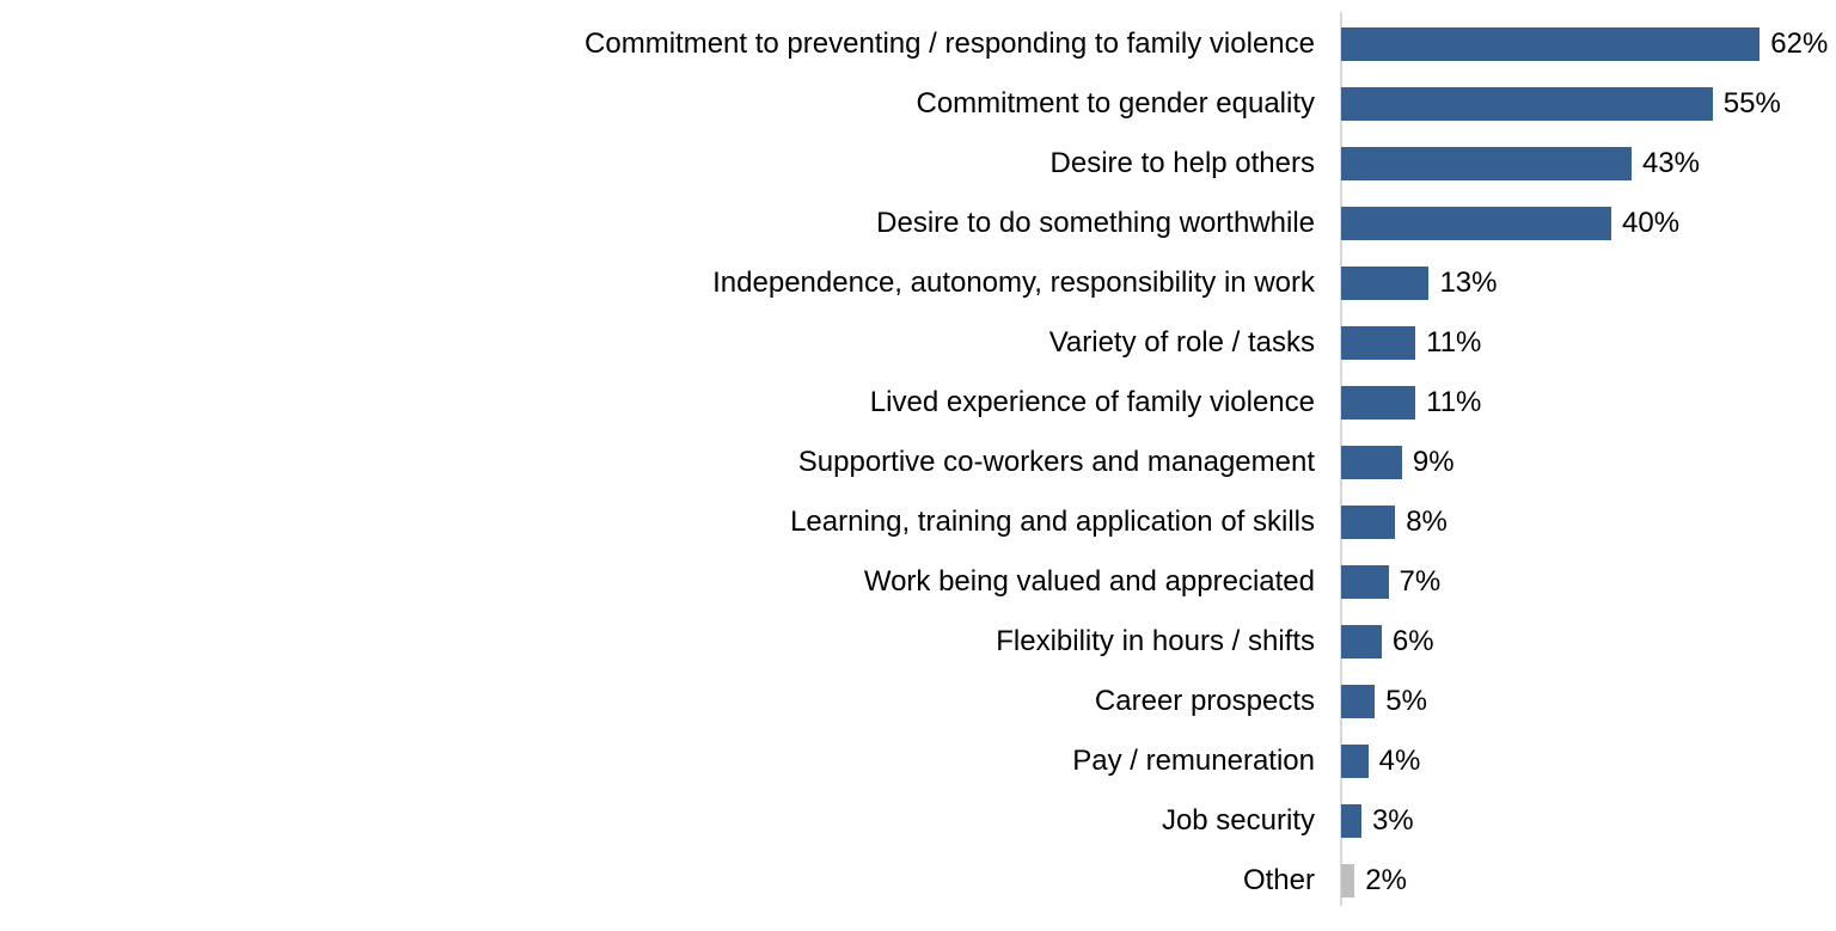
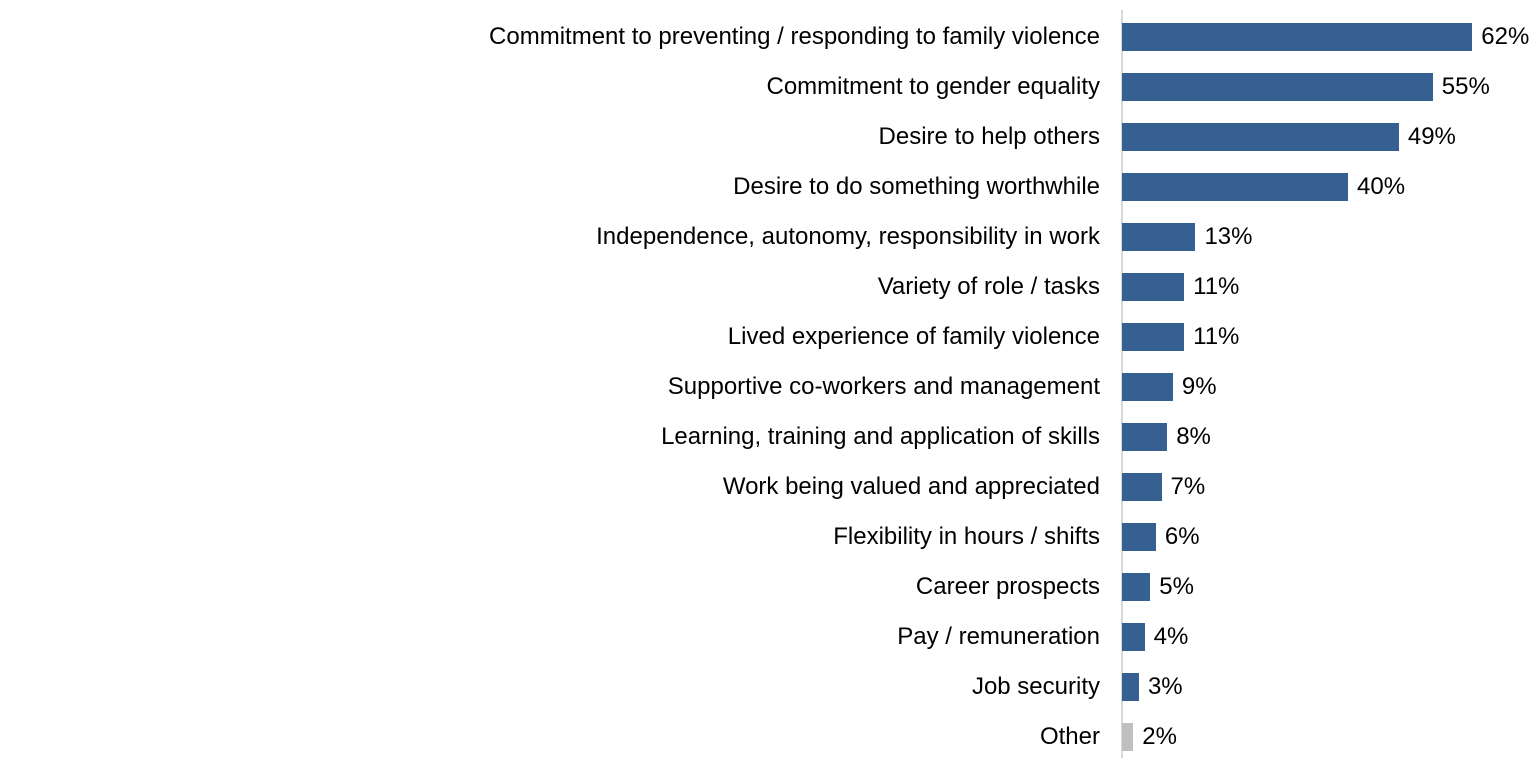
Desire to help others: 43% -> 49%
